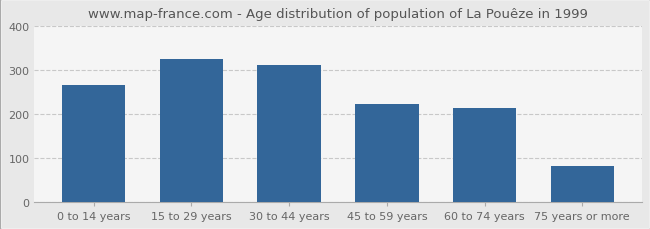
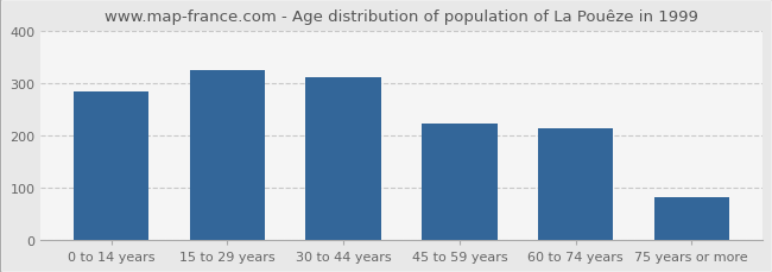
0 to 14 years: 265 -> 283
